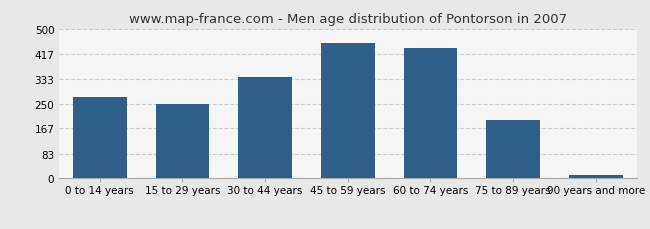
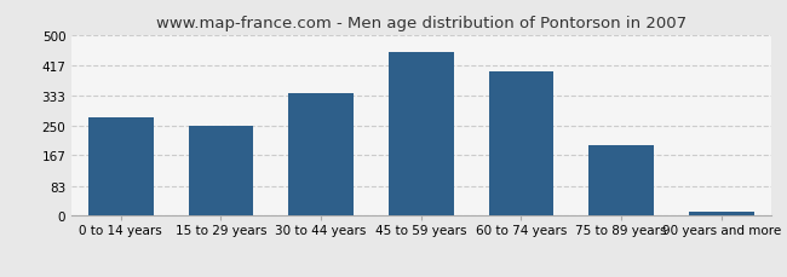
60 to 74 years: 435 -> 400
